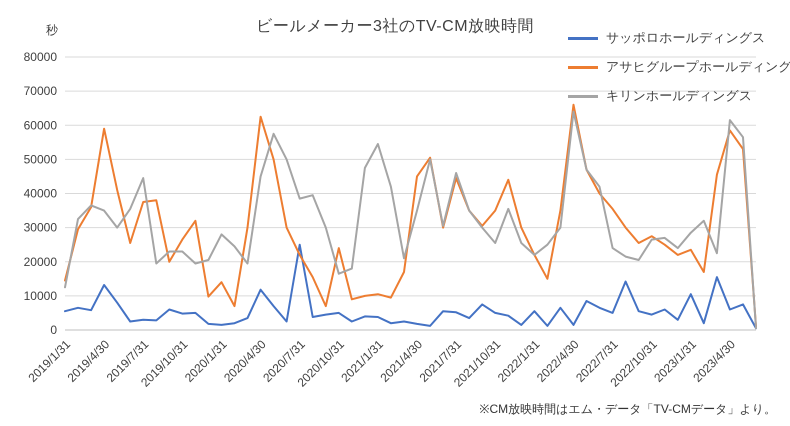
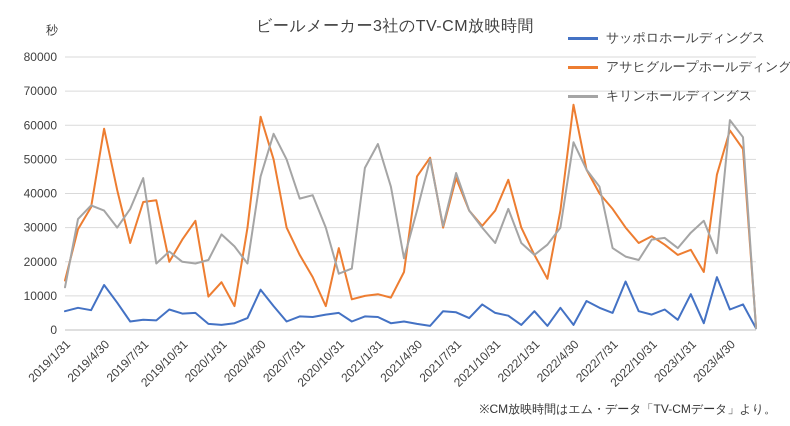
キリンホールディングス/2019/10/31: 23000 -> 20000
サッポロホールディングス/2020/7/31: 25000 -> 4000
キリンホールディングス/2022/4/30: 64000 -> 55000
